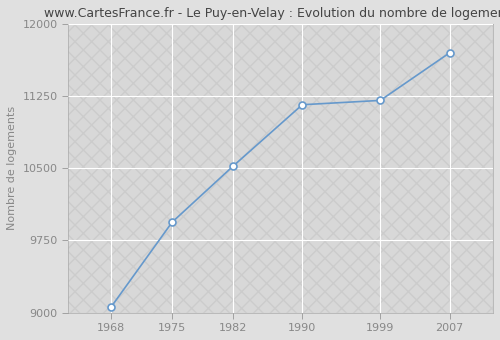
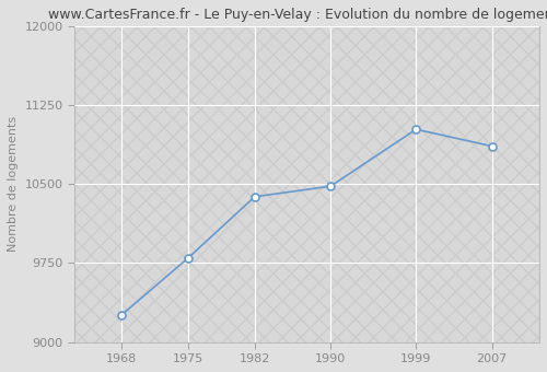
1968: 9060 -> 9260
1975: 9940 -> 9800
1982: 10520 -> 10380
1990: 11160 -> 10480
1999: 11200 -> 11020
2007: 11700 -> 10860
